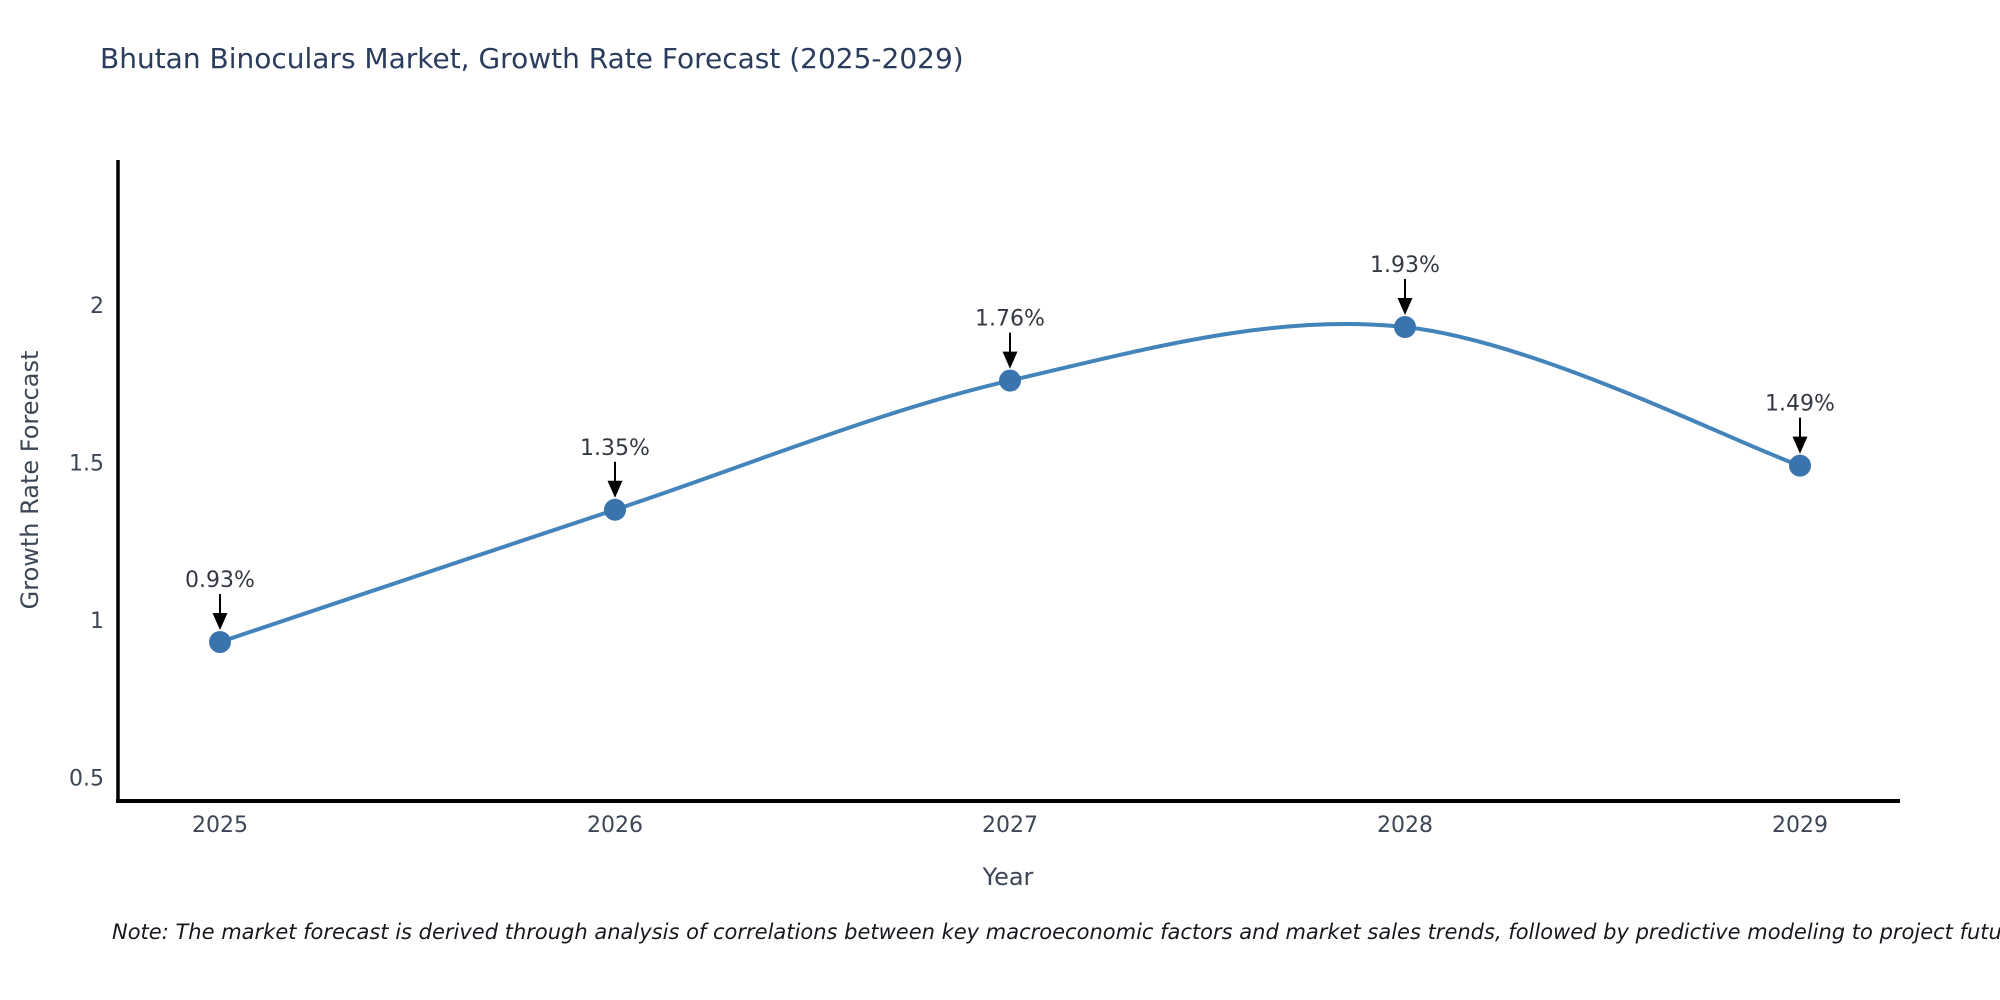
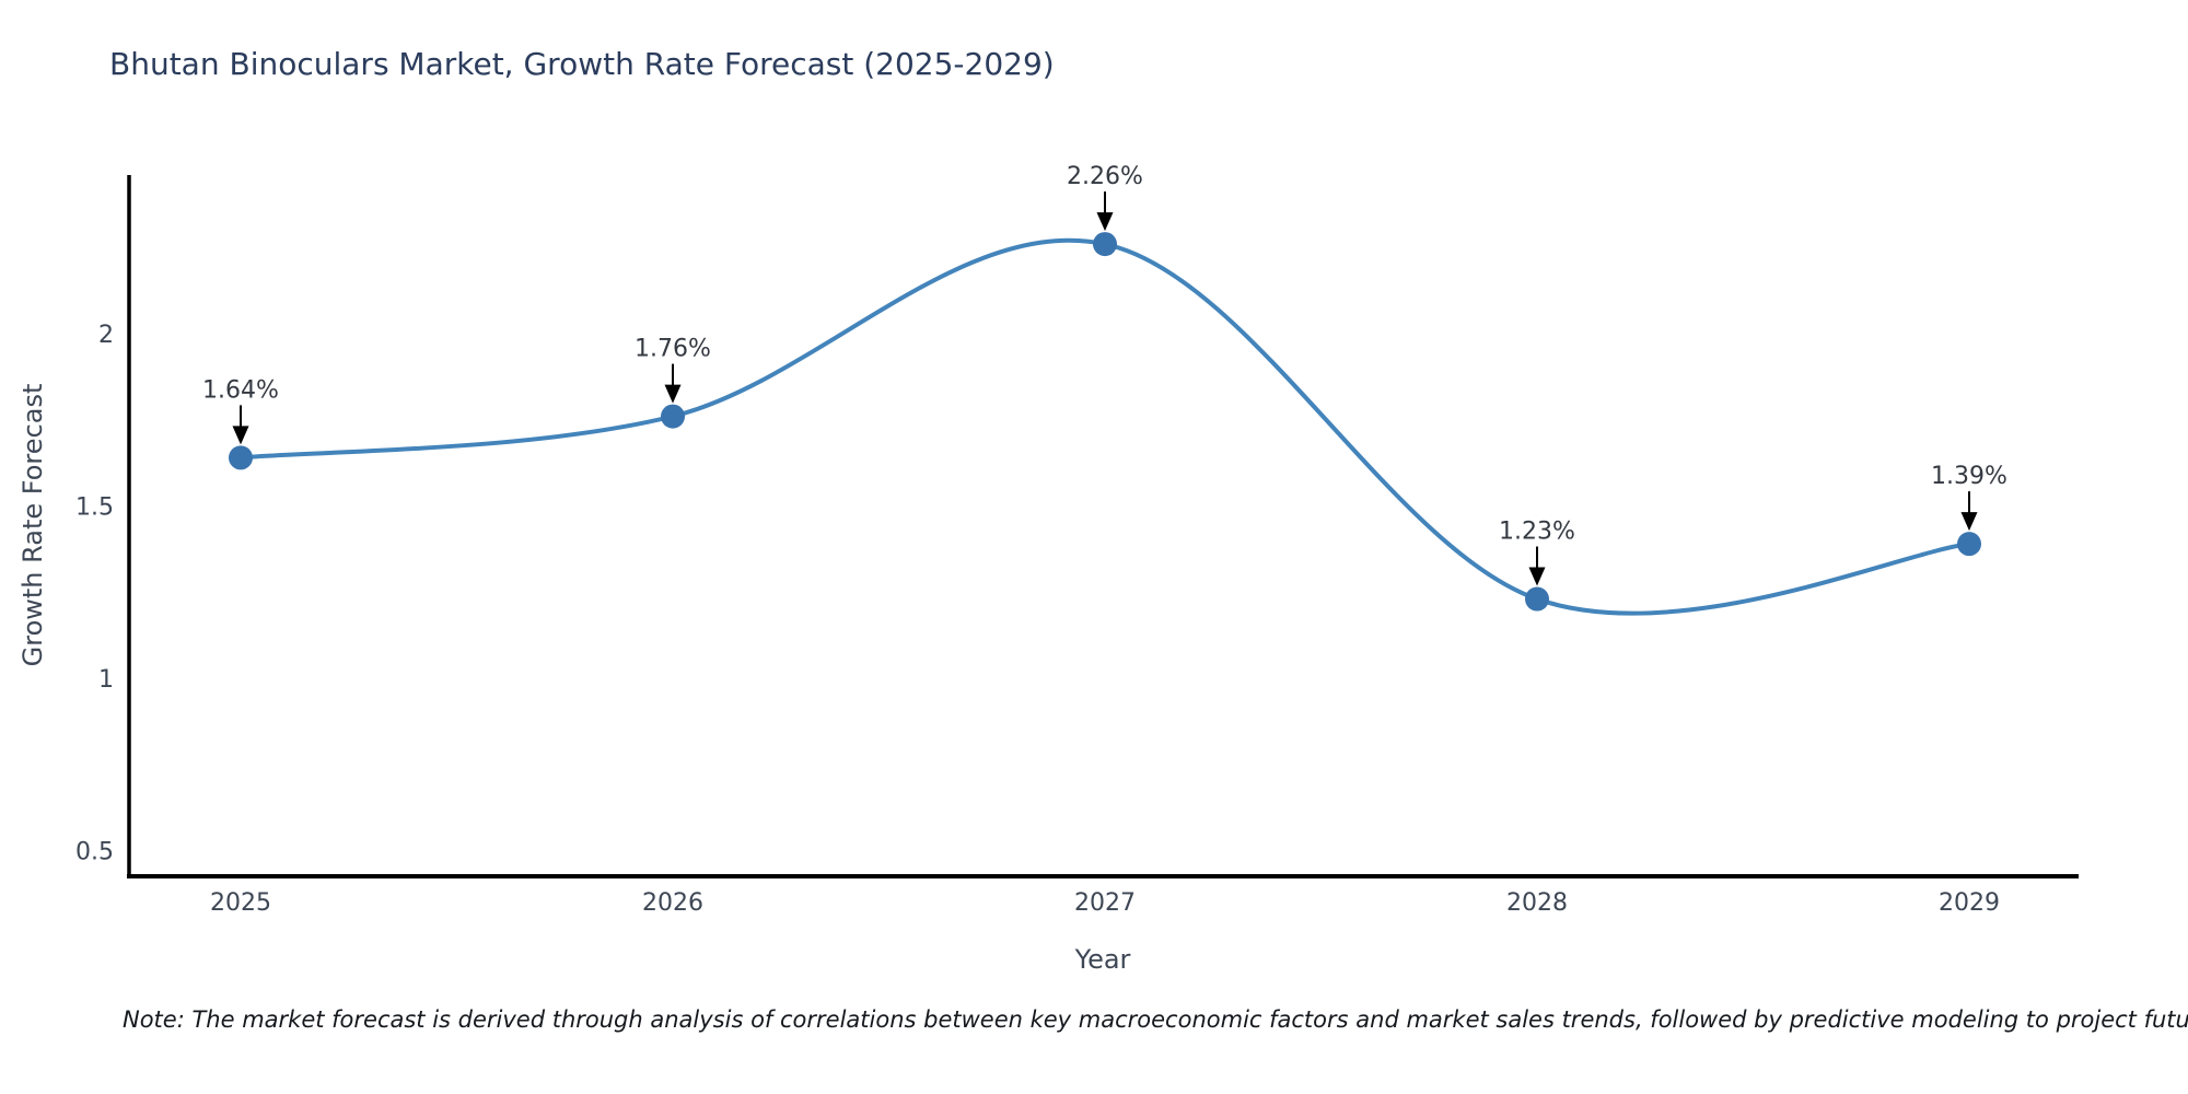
2025: 0.93% -> 1.64%
2026: 1.35% -> 1.76%
2027: 1.76% -> 2.26%
2028: 1.93% -> 1.23%
2029: 1.49% -> 1.39%
